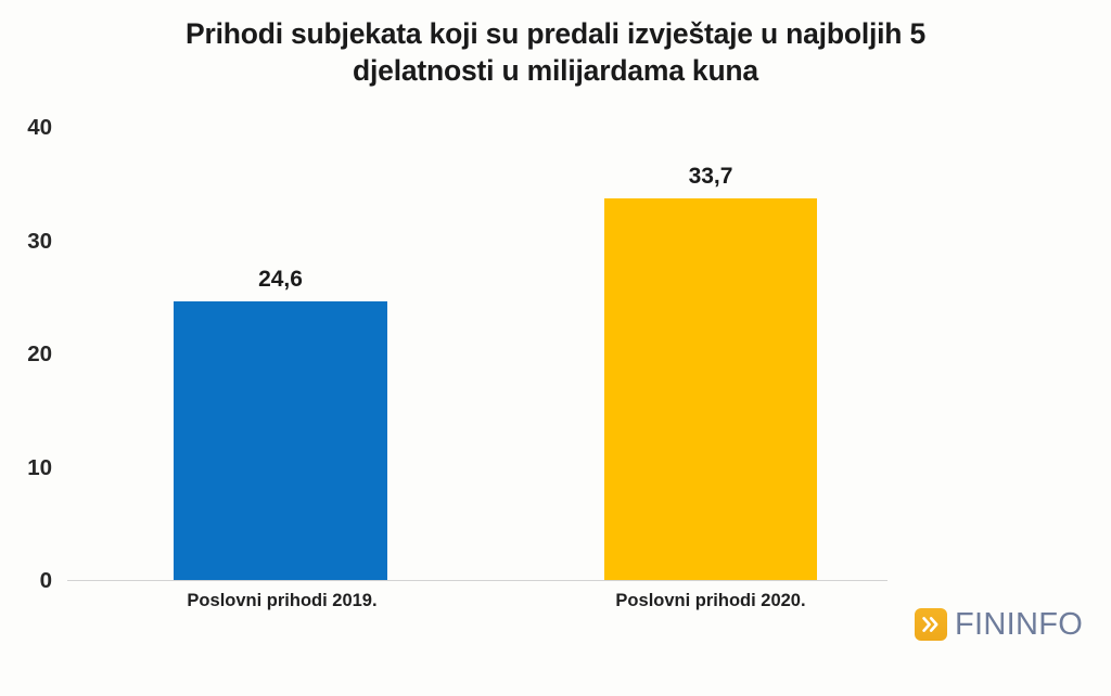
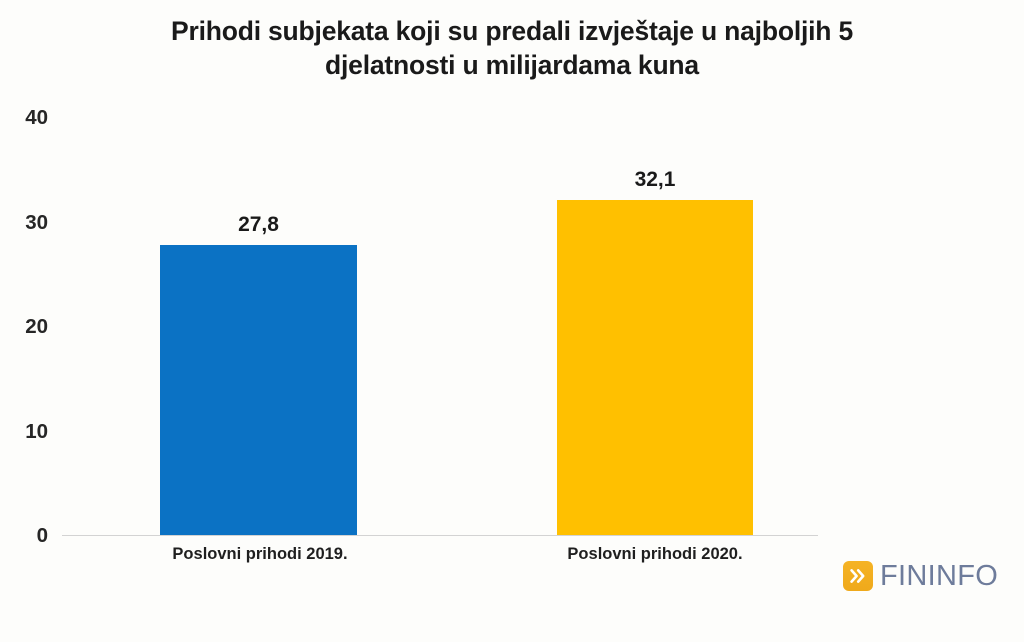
Poslovni prihodi 2019.: 24,6 -> 27,8
Poslovni prihodi 2020.: 33,7 -> 32,1
